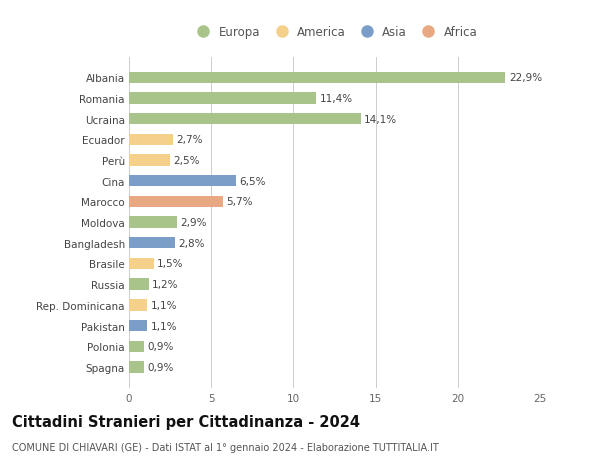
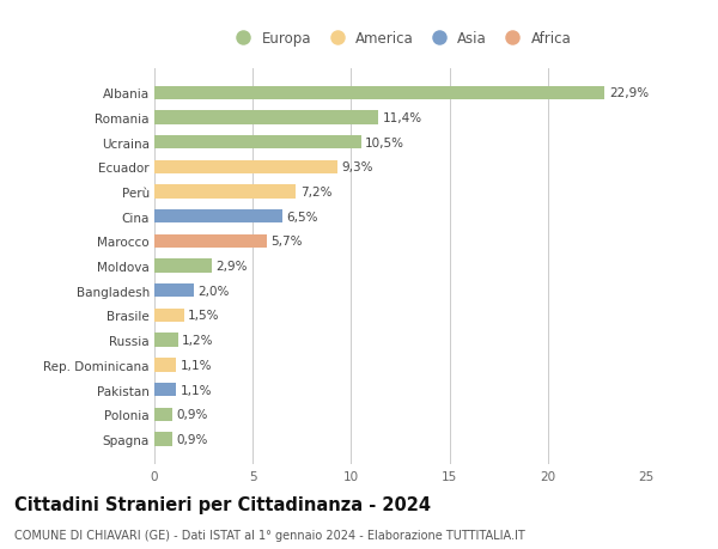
Ucraina: 14,1% -> 10,5%
Ecuador: 2,7% -> 9,3%
Perù: 2,5% -> 7,2%
Bangladesh: 2,8% -> 2,0%
